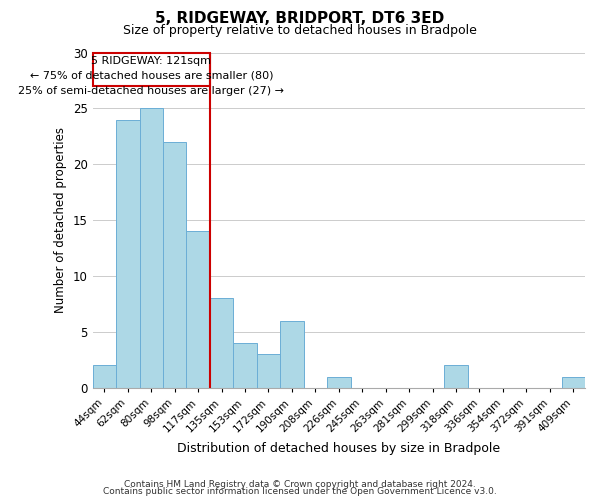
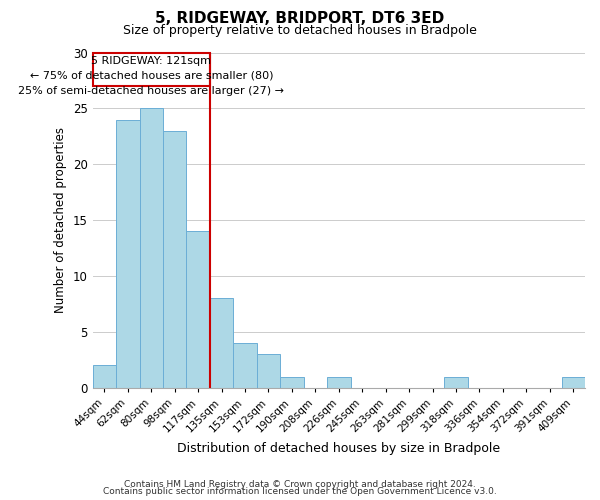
98sqm: 22 -> 23
190sqm: 6 -> 1
318sqm: 2 -> 1
